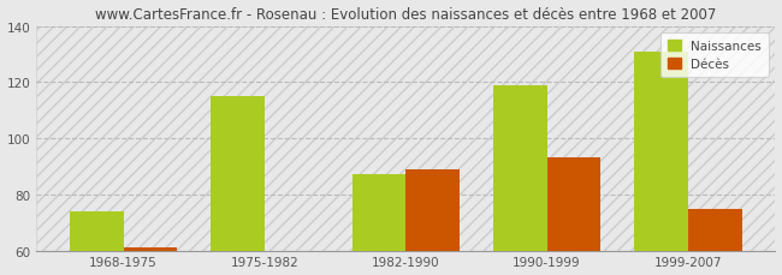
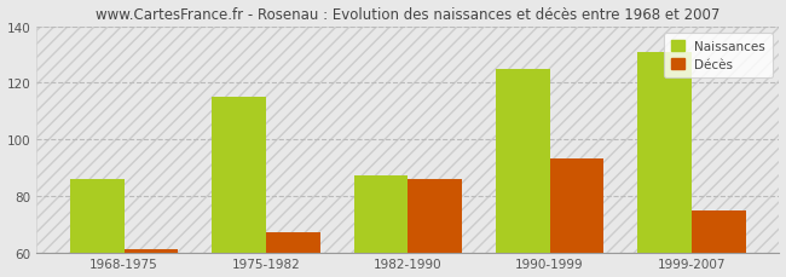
Naissances/1968-1975: 74 -> 86
Décès/1975-1982: 60 -> 67
Décès/1982-1990: 89 -> 86
Naissances/1990-1999: 119 -> 125
